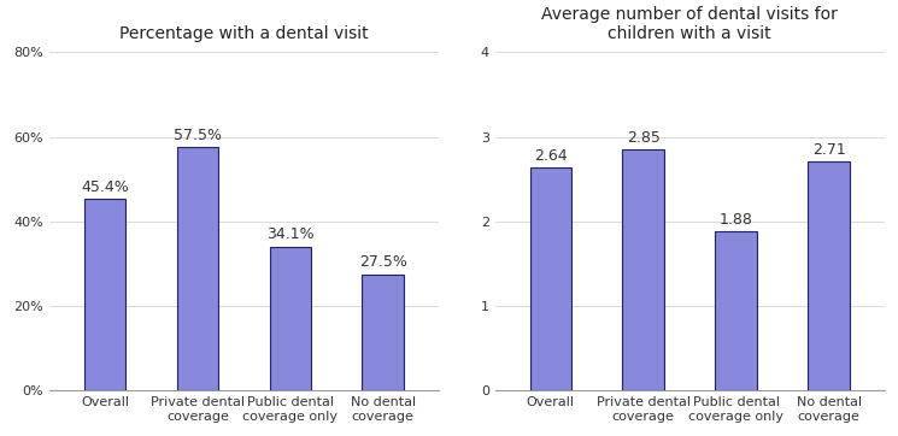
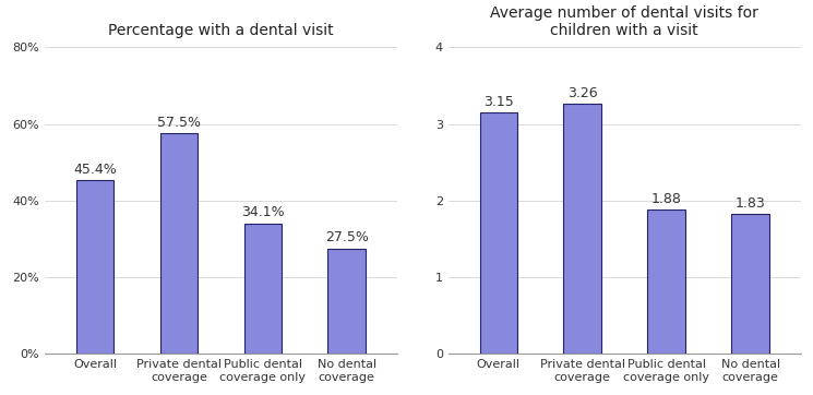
Average number of dental visits for children with a visit/Overall: 2.64 -> 3.15
Average number of dental visits for children with a visit/Private dental coverage: 2.85 -> 3.26
Average number of dental visits for children with a visit/No dental coverage: 2.71 -> 1.83
